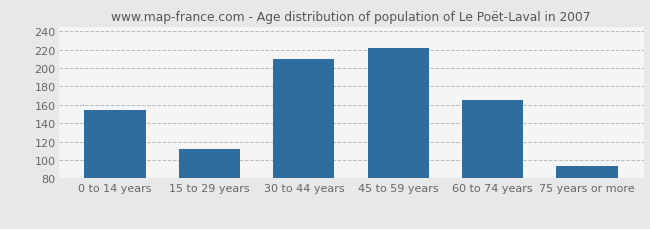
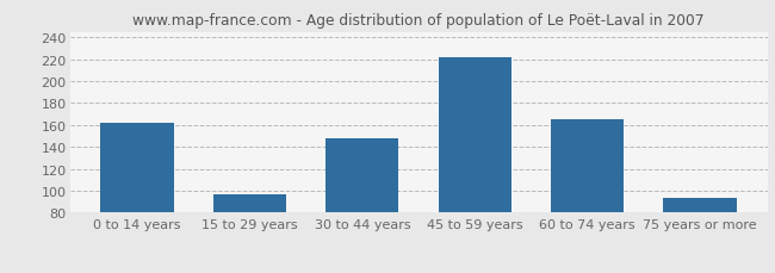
0 to 14 years: 154 -> 162
15 to 29 years: 112 -> 97
30 to 44 years: 210 -> 148
